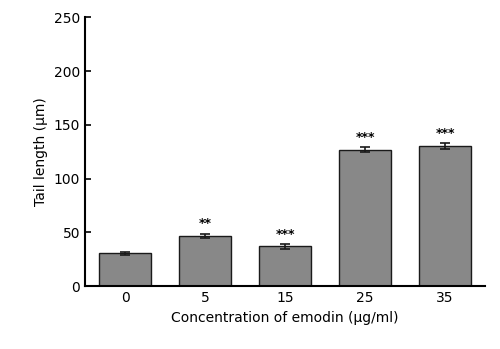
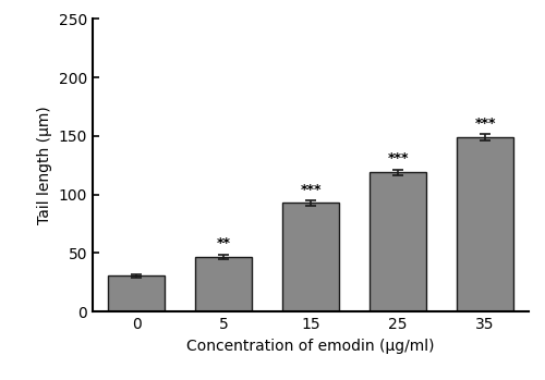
15: 37 -> 93
25: 127 -> 119
35: 130 -> 149
